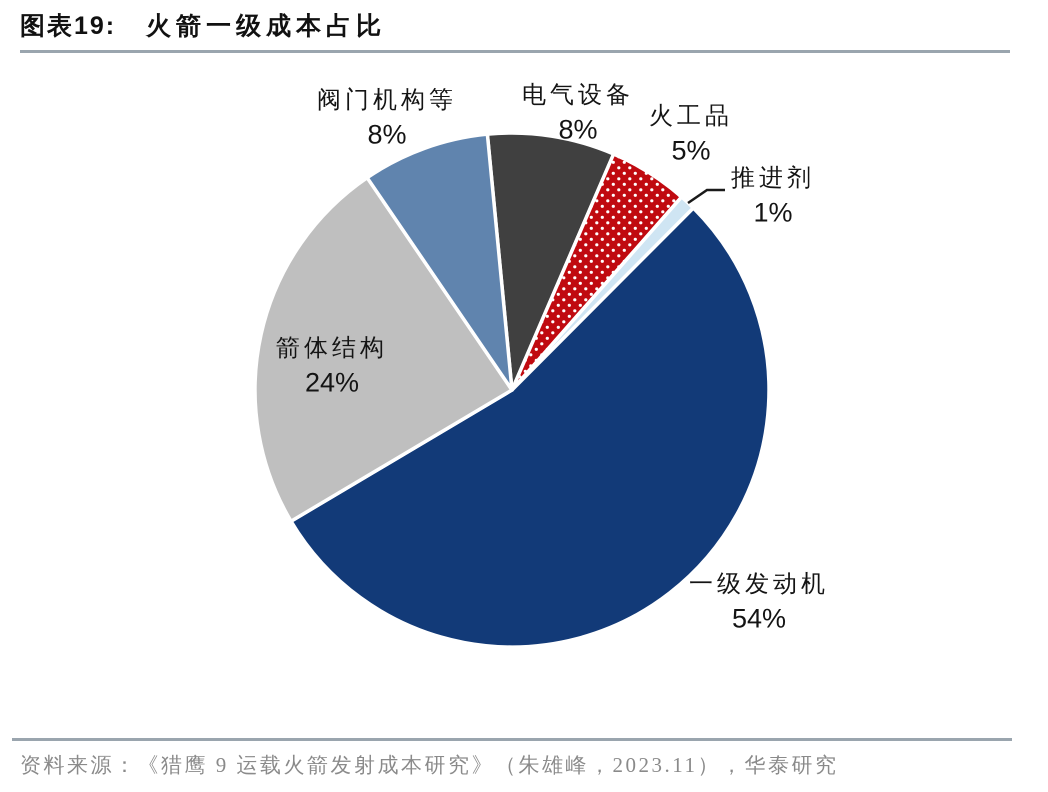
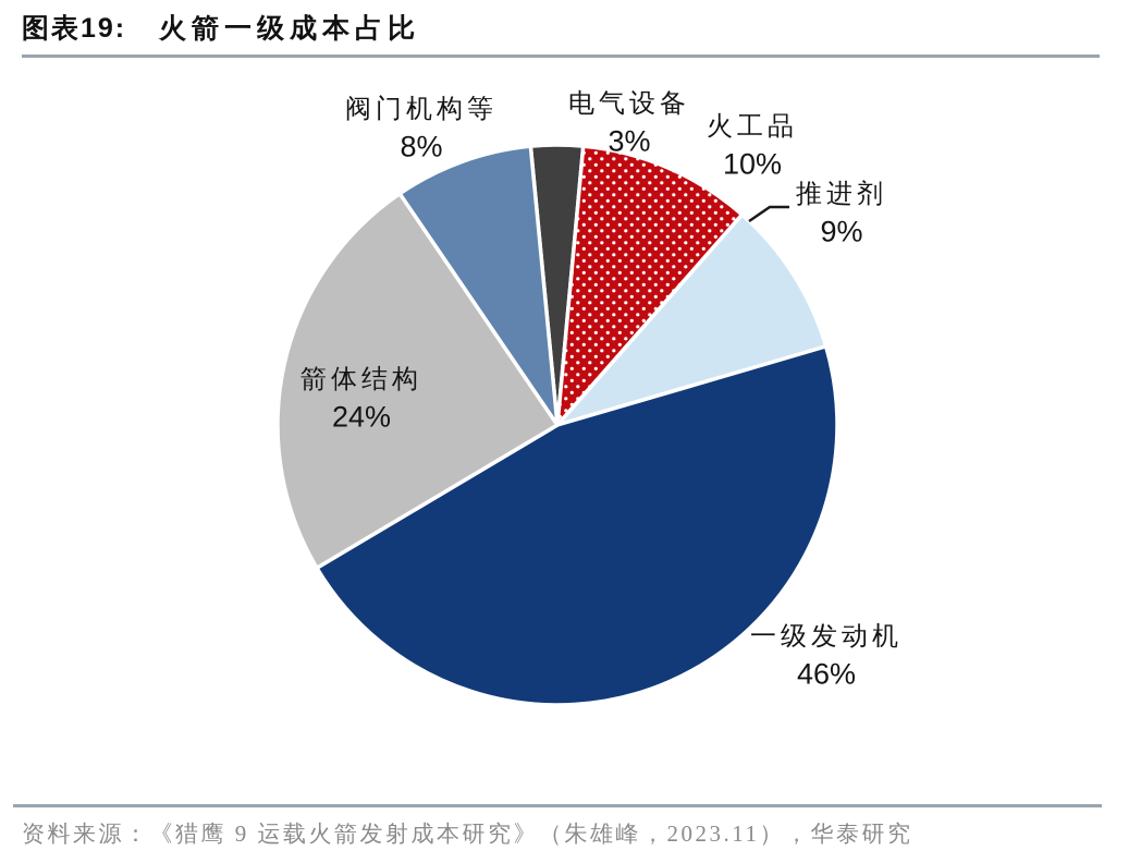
电气设备: 8% -> 3%
火工品: 5% -> 10%
推进剂: 1% -> 9%
一级发动机: 54% -> 46%
